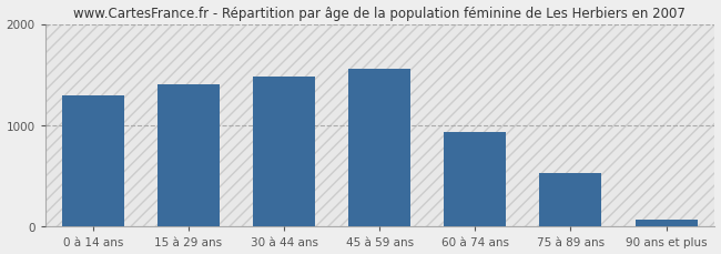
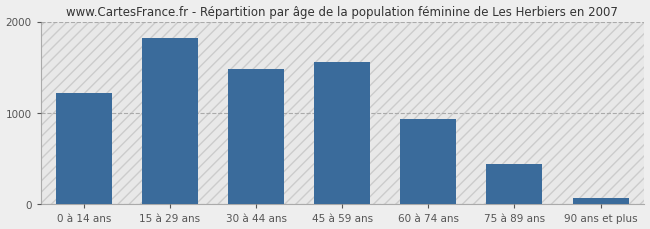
0 à 14 ans: 1300 -> 1220
15 à 29 ans: 1400 -> 1820
75 à 89 ans: 530 -> 440
